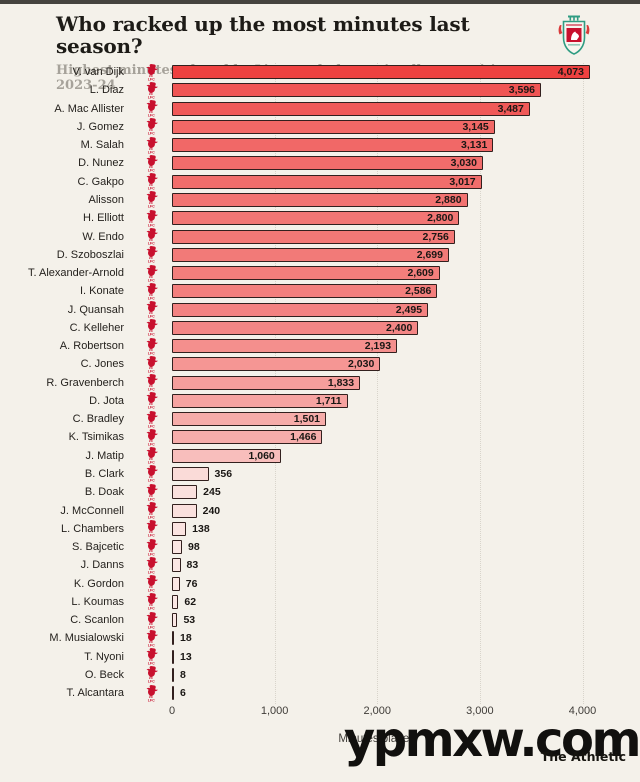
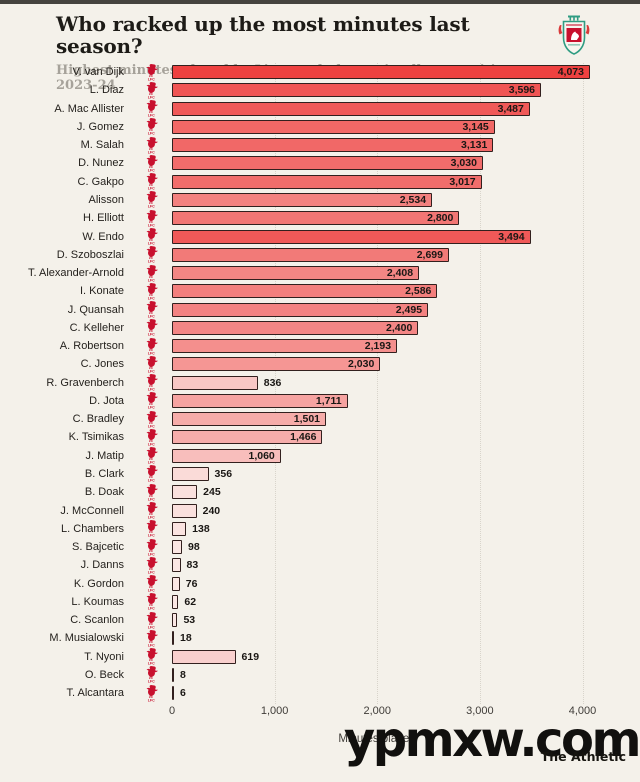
Alisson: 2,880 -> 2,534
W. Endo: 2,756 -> 3,494
T. Alexander-Arnold: 2,609 -> 2,408
R. Gravenberch: 1,833 -> 836
T. Nyoni: 13 -> 619
